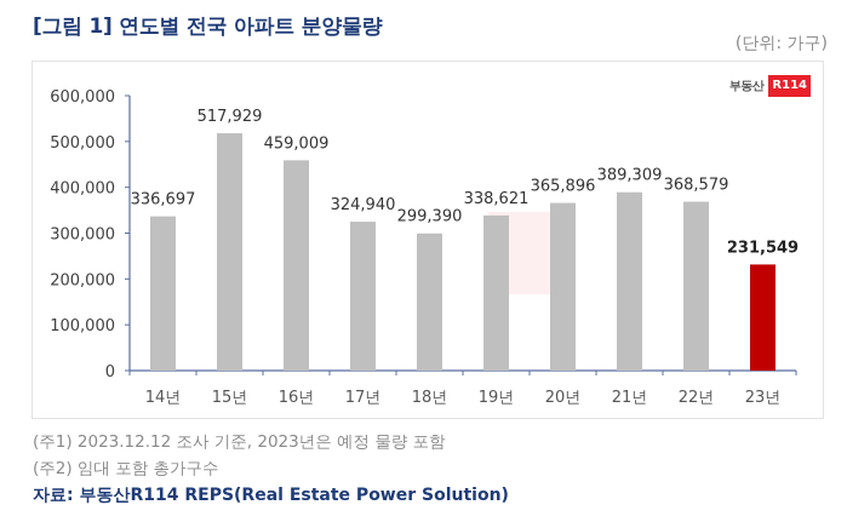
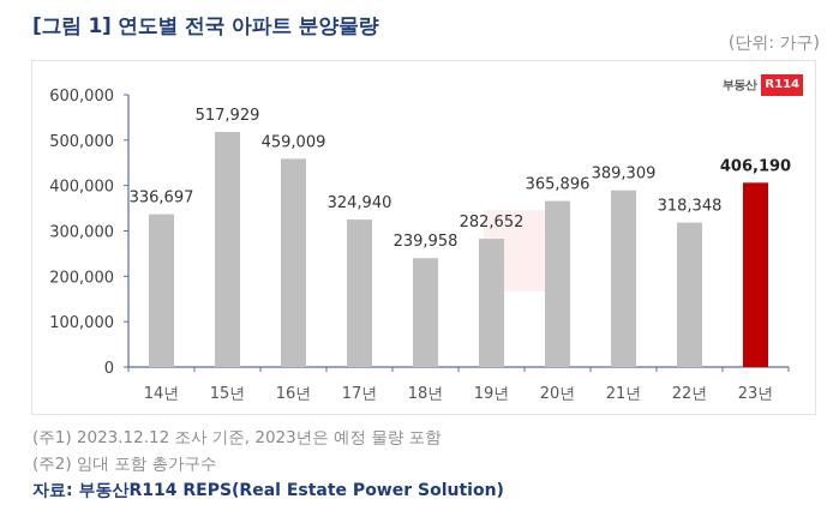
18년: 299,390 -> 239,958
19년: 338,621 -> 282,652
22년: 368,579 -> 318,348
23년: 231,549 -> 406,190
